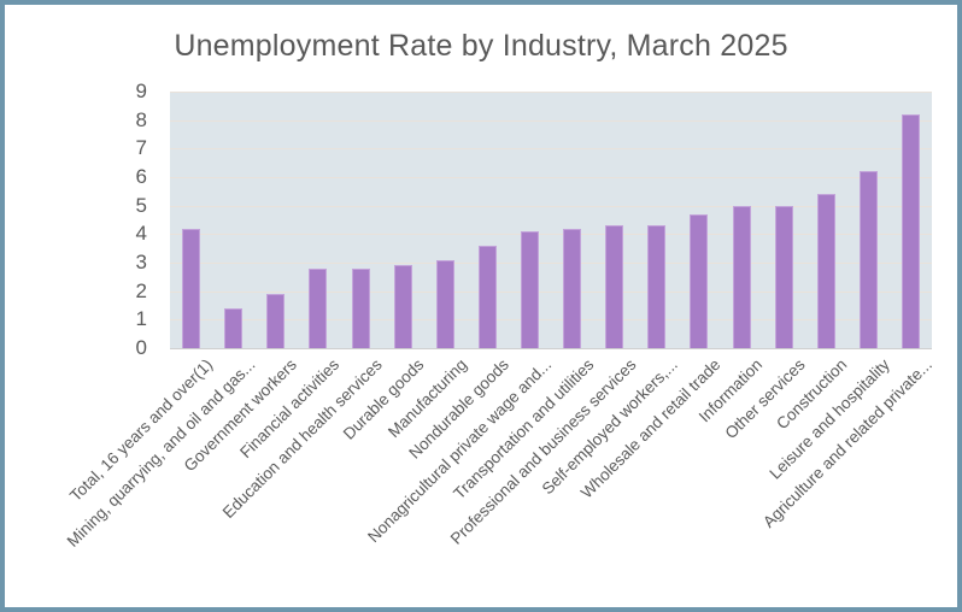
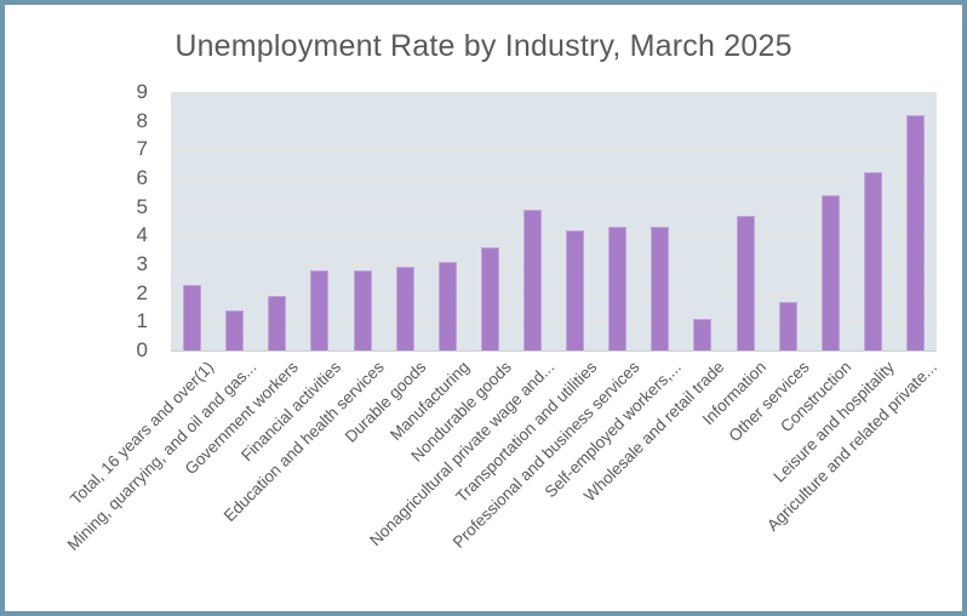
Total, 16 years and over(1): 4.2 -> 2.3
Nonagricultural private wage and...: 4.1 -> 4.9
Wholesale and retail trade: 4.7 -> 1.1
Information: 5.0 -> 4.7
Other services: 5.0 -> 1.7
